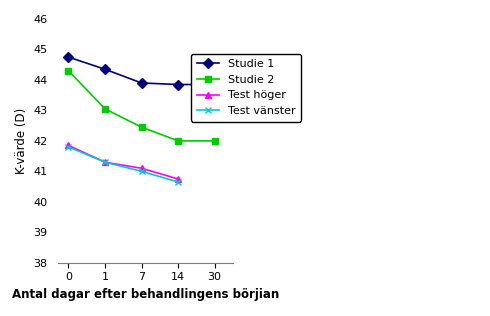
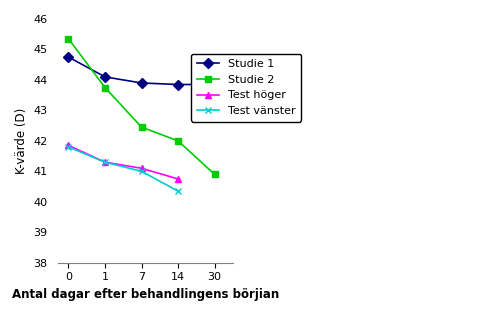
Studie 2/0: 44.30 -> 45.35
Studie 1/1: 44.35 -> 44.10
Studie 2/1: 43.05 -> 43.75
Test vänster/14: 40.65 -> 40.35
Studie 2/30: 42.00 -> 40.90
